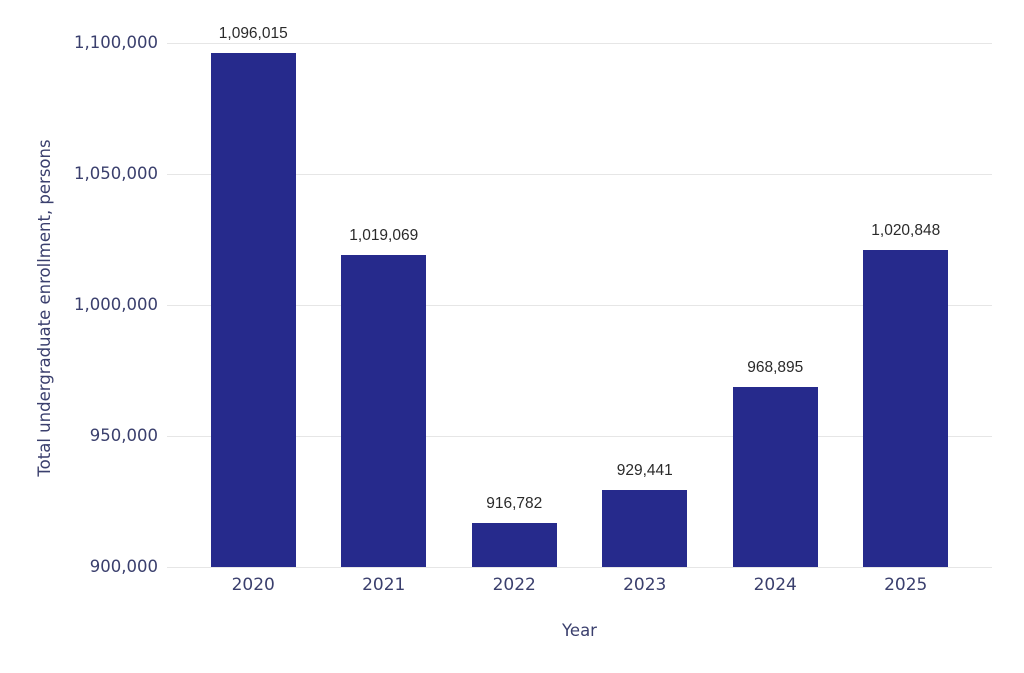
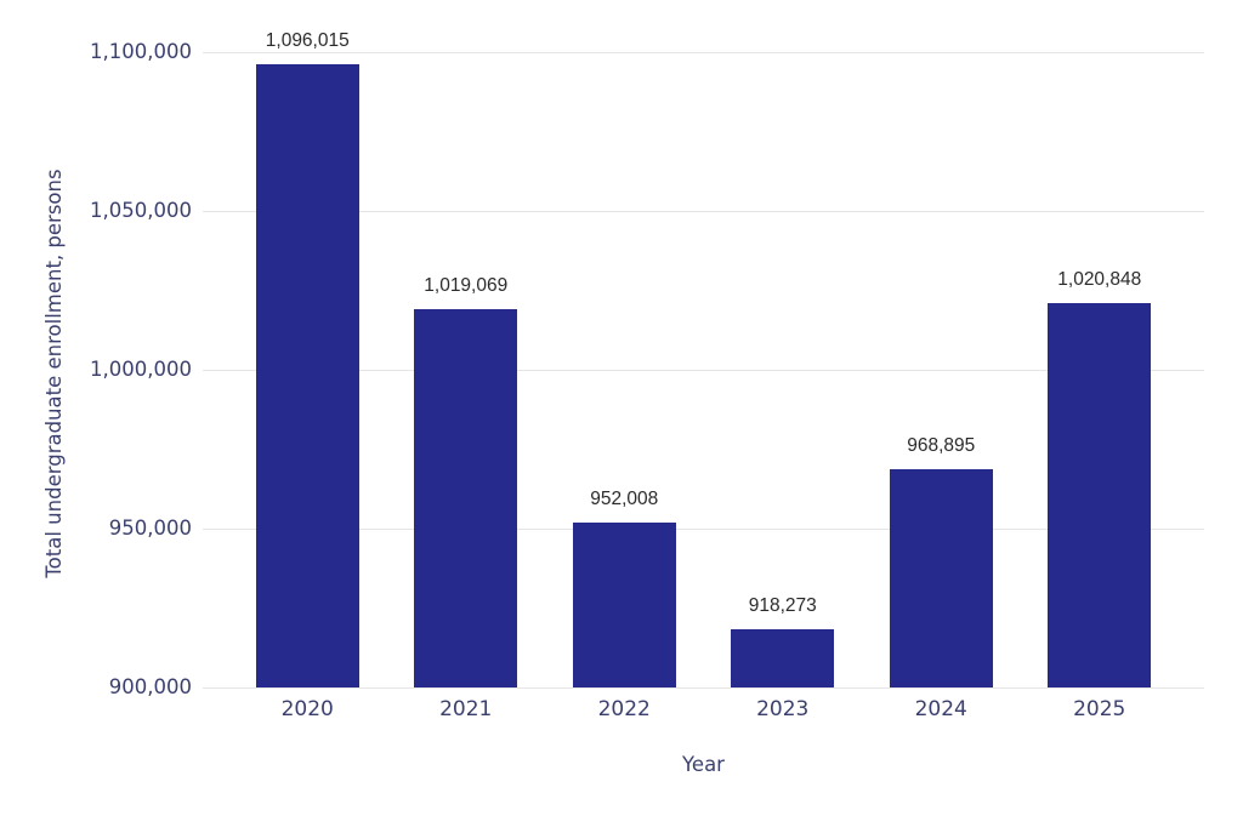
2022: 916,782 -> 952,008
2023: 929,441 -> 918,273
